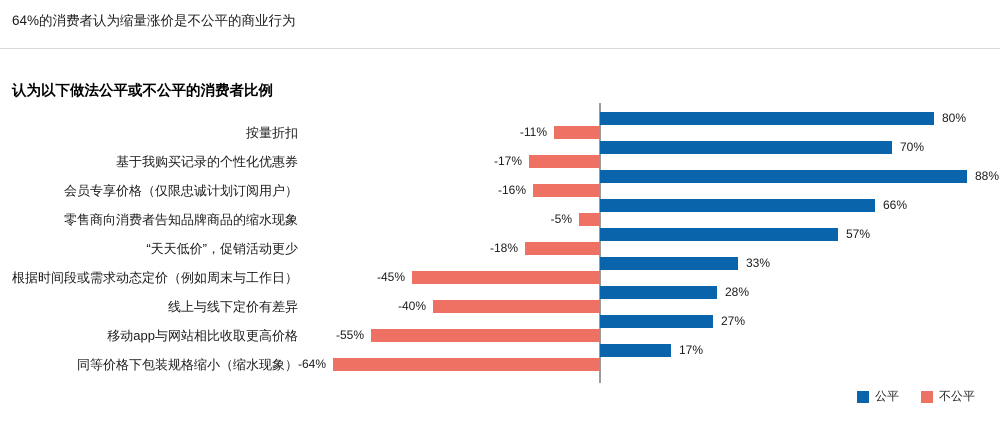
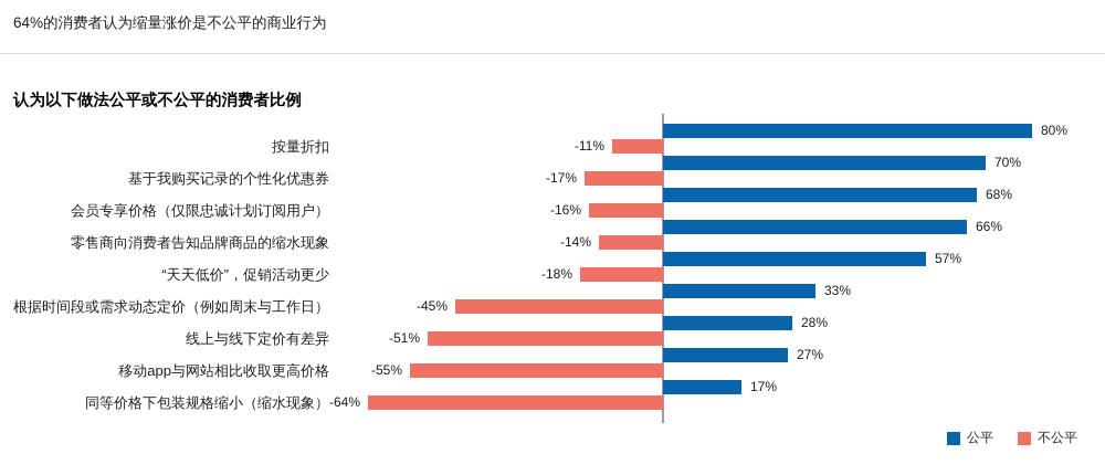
公平/会员专享价格（仅限忠诚计划订阅用户）: 88% -> 68%
不公平/零售商向消费者告知品牌商品的缩水现象: -5% -> -14%
不公平/线上与线下定价有差异: -40% -> -51%
